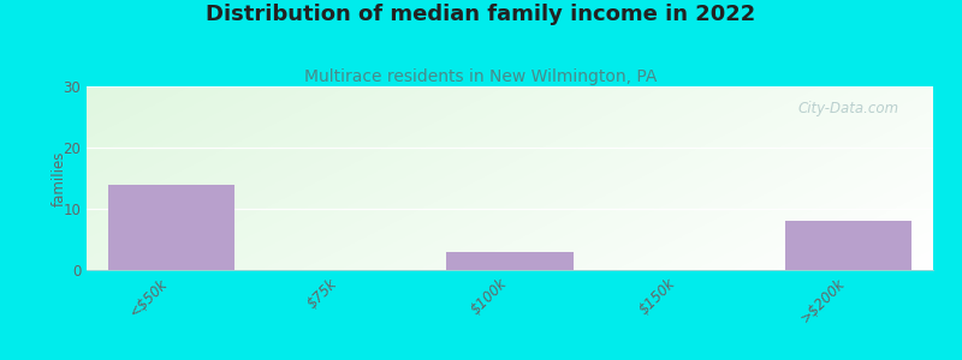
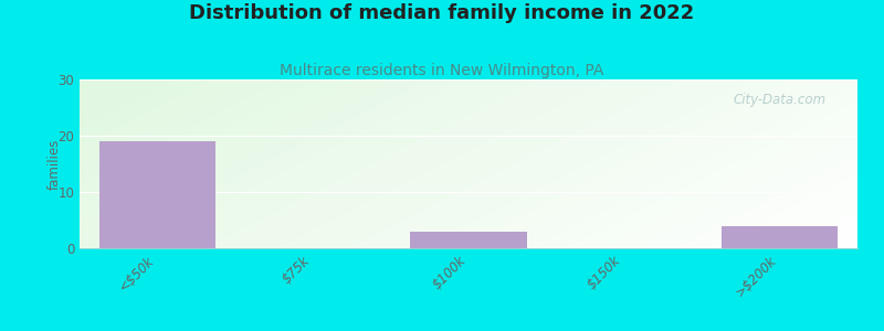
<$50k: 14 -> 19
>$200k: 8 -> 4
